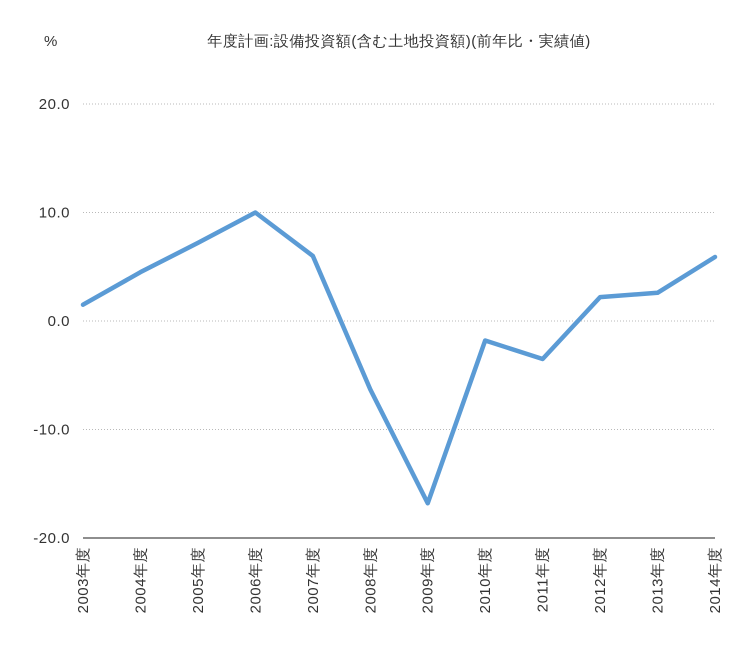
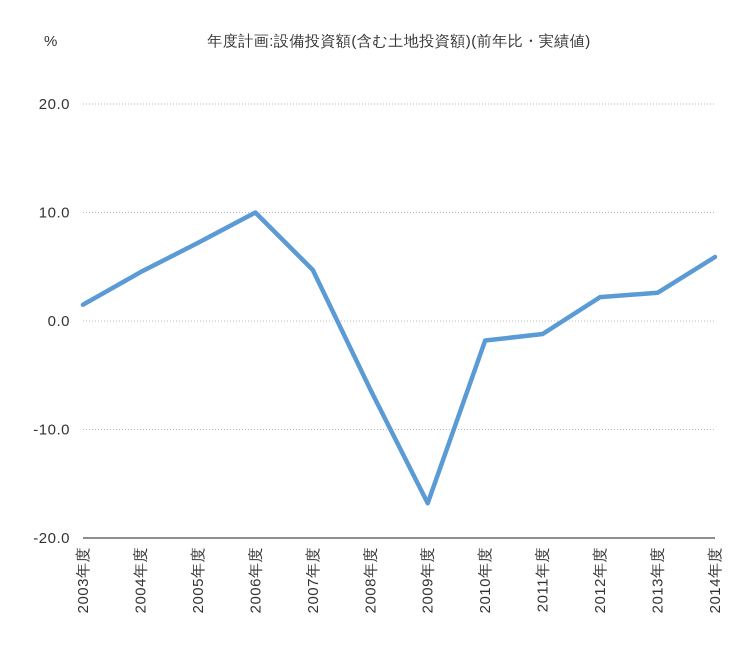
2007年度: 6.0 -> 4.7
2011年度: -3.5 -> -1.2
